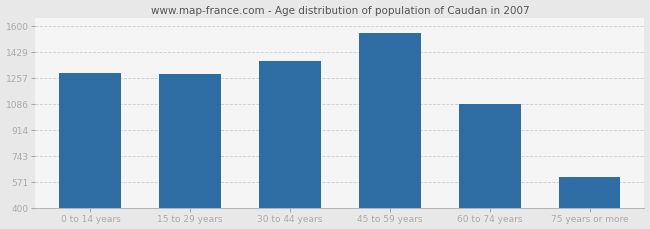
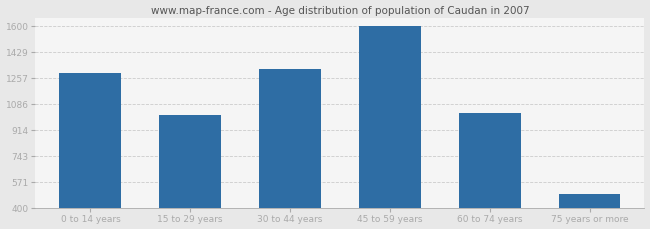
15 to 29 years: 1280 -> 1010
30 to 44 years: 1370 -> 1320
45 to 59 years: 1550 -> 1600
60 to 74 years: 1080 -> 1020
75 years or more: 600 -> 490
